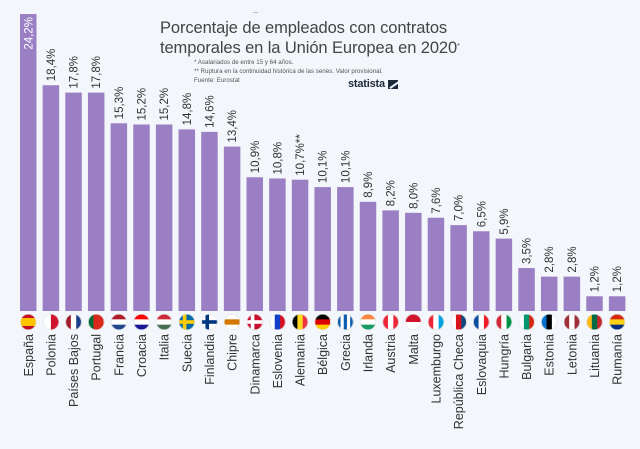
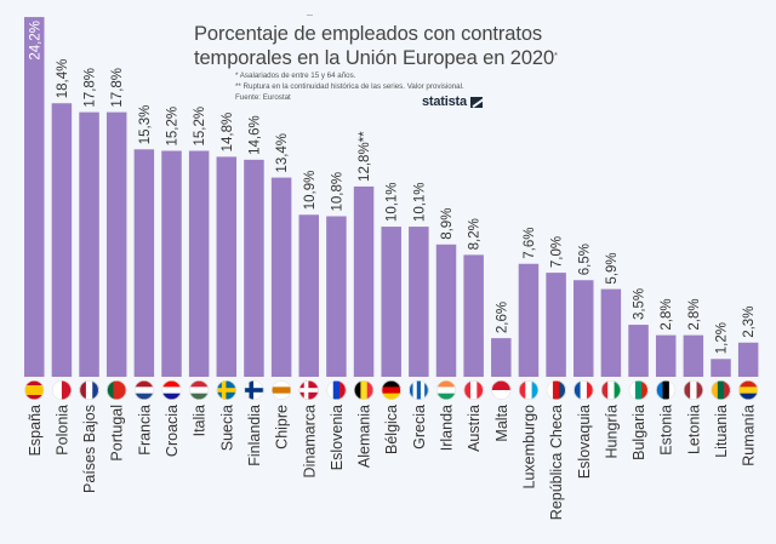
Alemania: 10,7 -> 12,8
Malta: 8,0% -> 2,6%
Rumanía: 1,2% -> 2,3%
